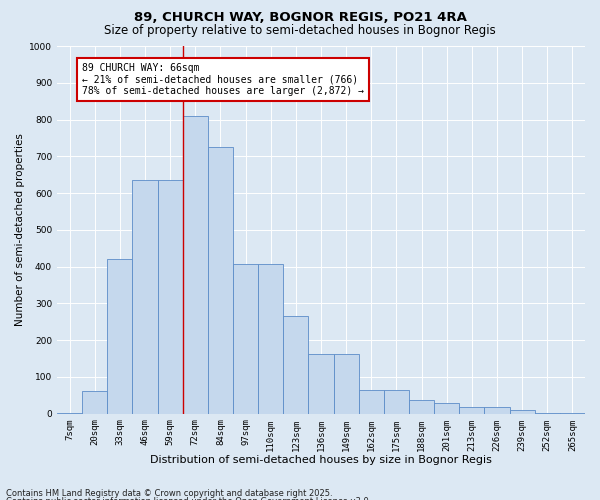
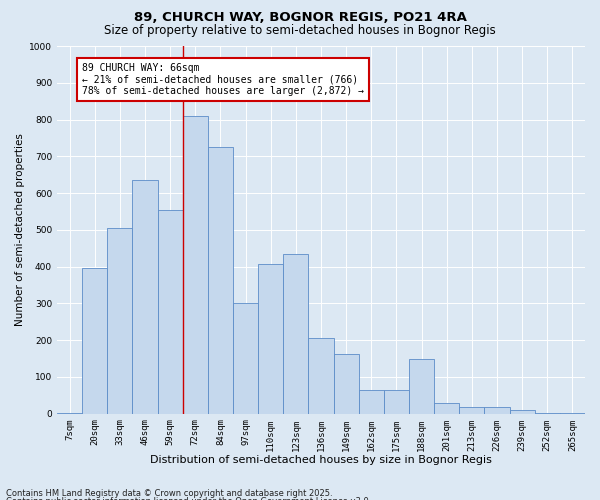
20sqm: 62 -> 395
33sqm: 420 -> 505
59sqm: 635 -> 555
97sqm: 408 -> 300
123sqm: 265 -> 435
136sqm: 163 -> 205
188sqm: 38 -> 150
